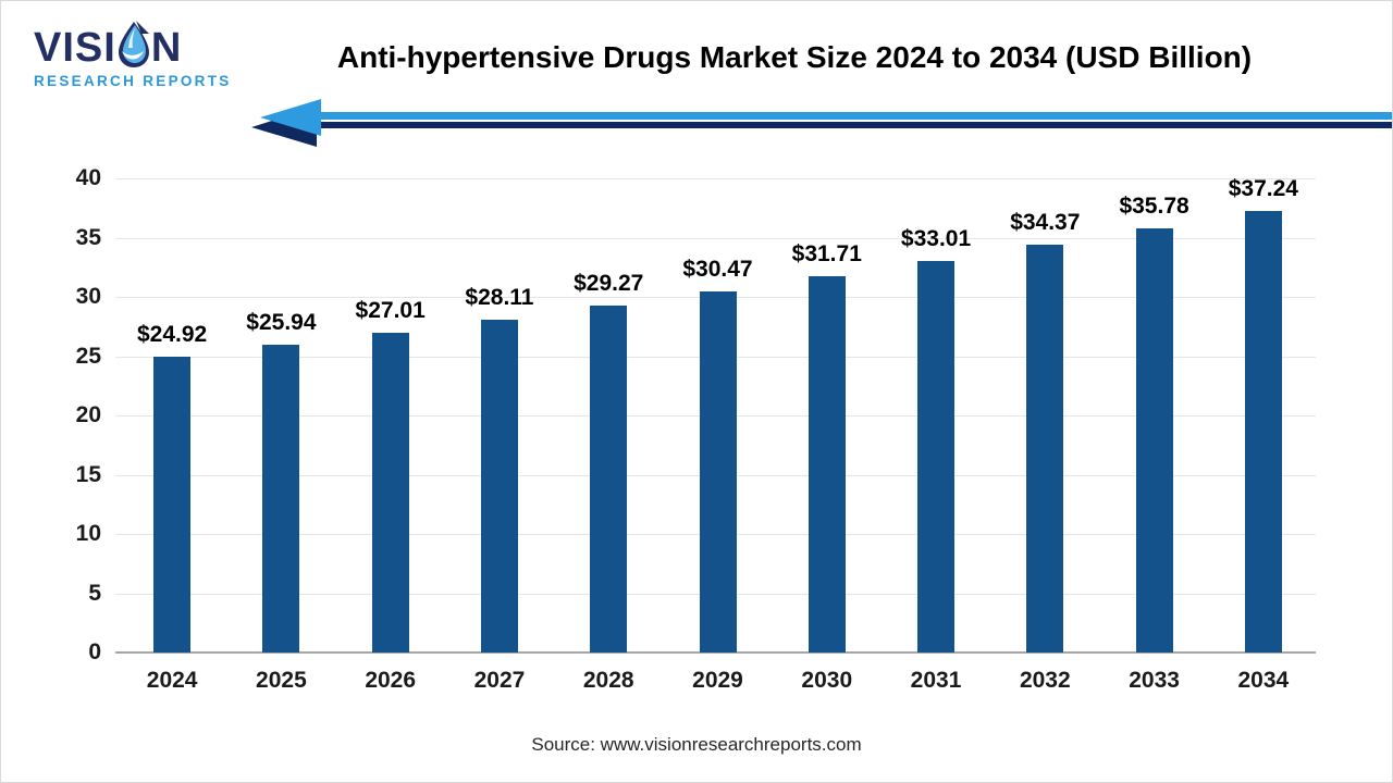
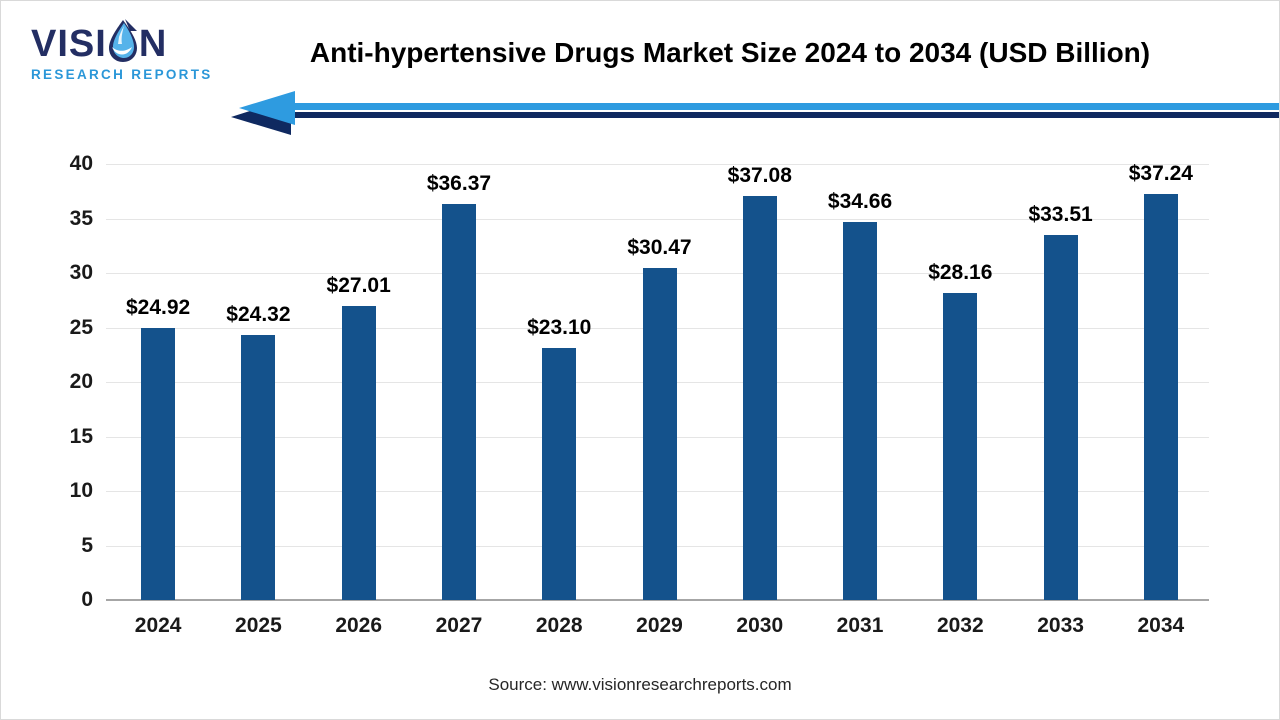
2025: $25.94 -> $24.32
2027: $28.11 -> $36.37
2028: $29.27 -> $23.10
2030: $31.71 -> $37.08
2031: $33.01 -> $34.66
2032: $34.37 -> $28.16
2033: $35.78 -> $33.51
